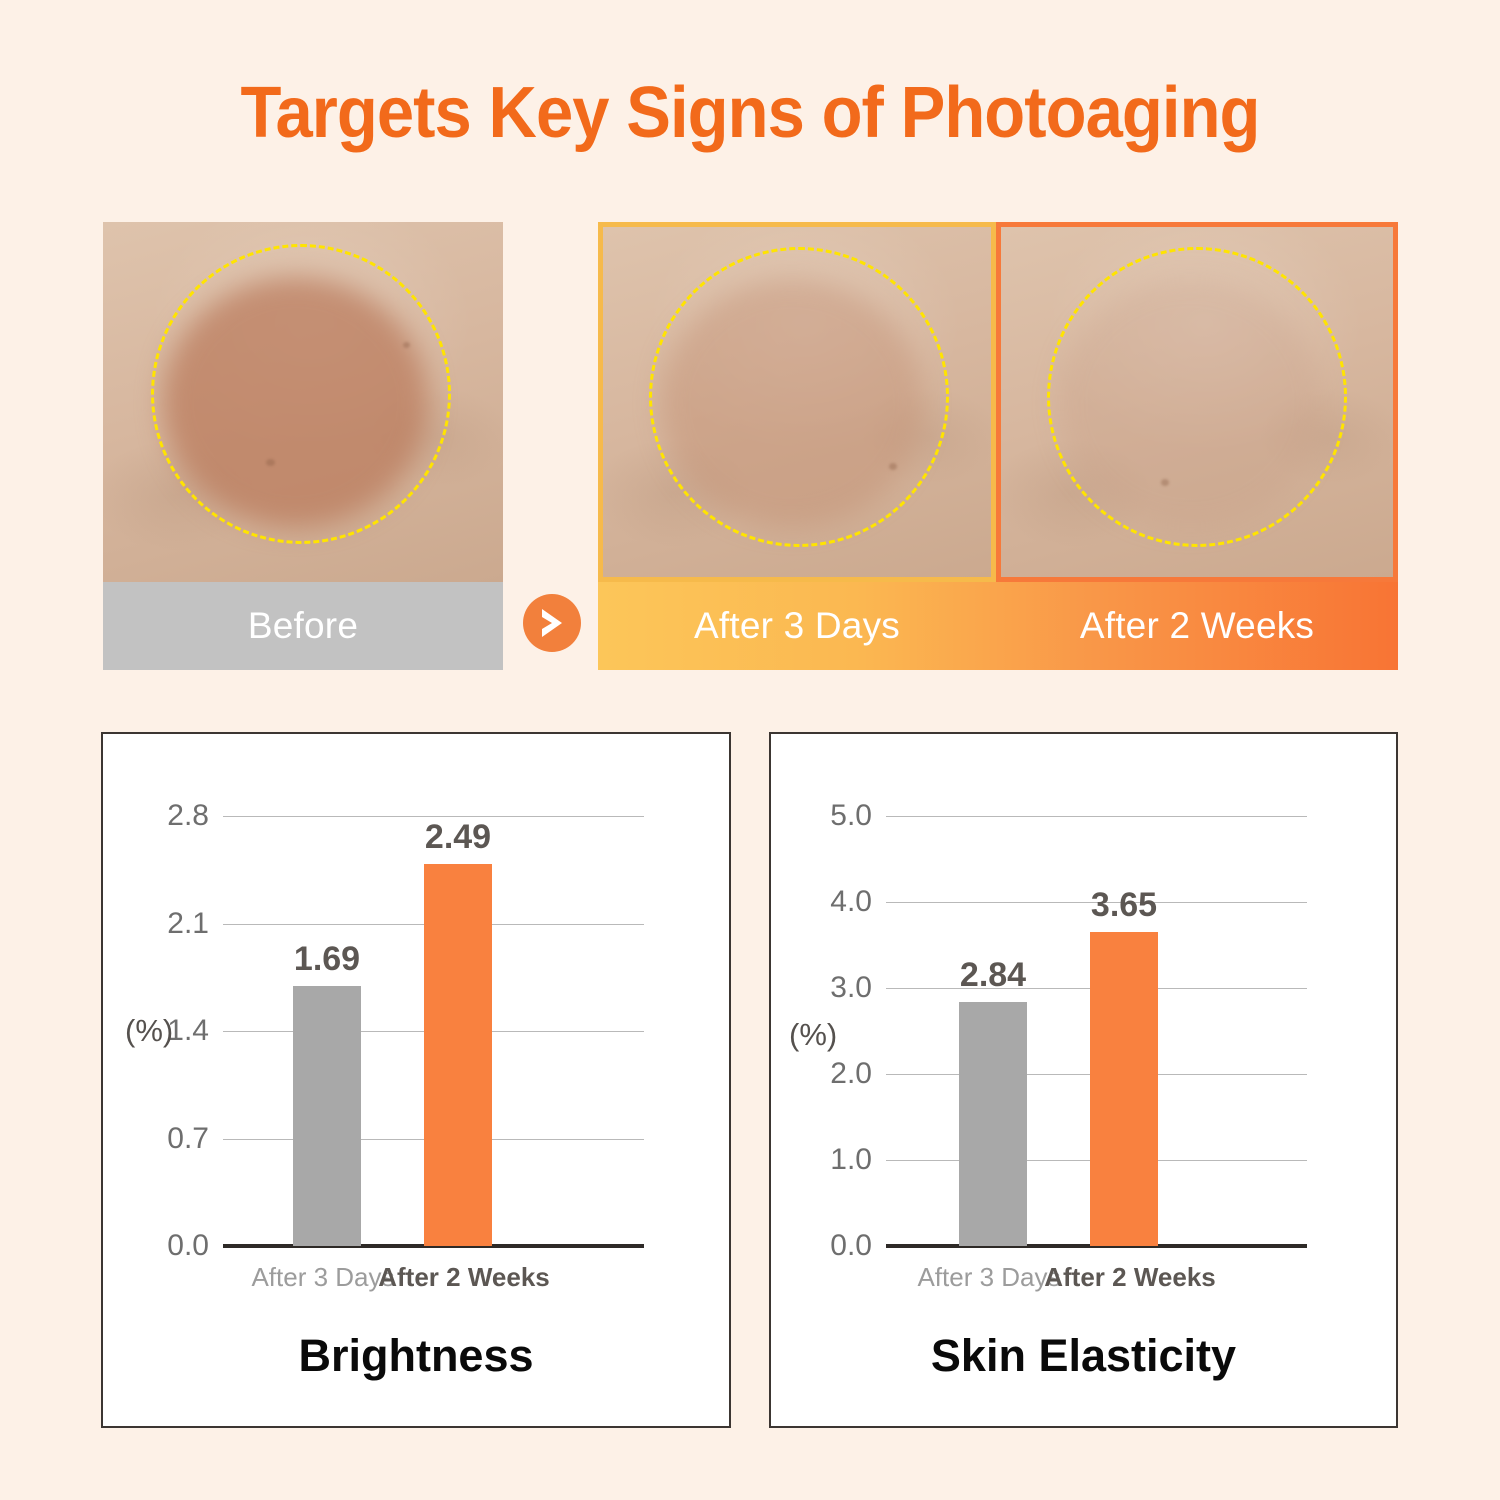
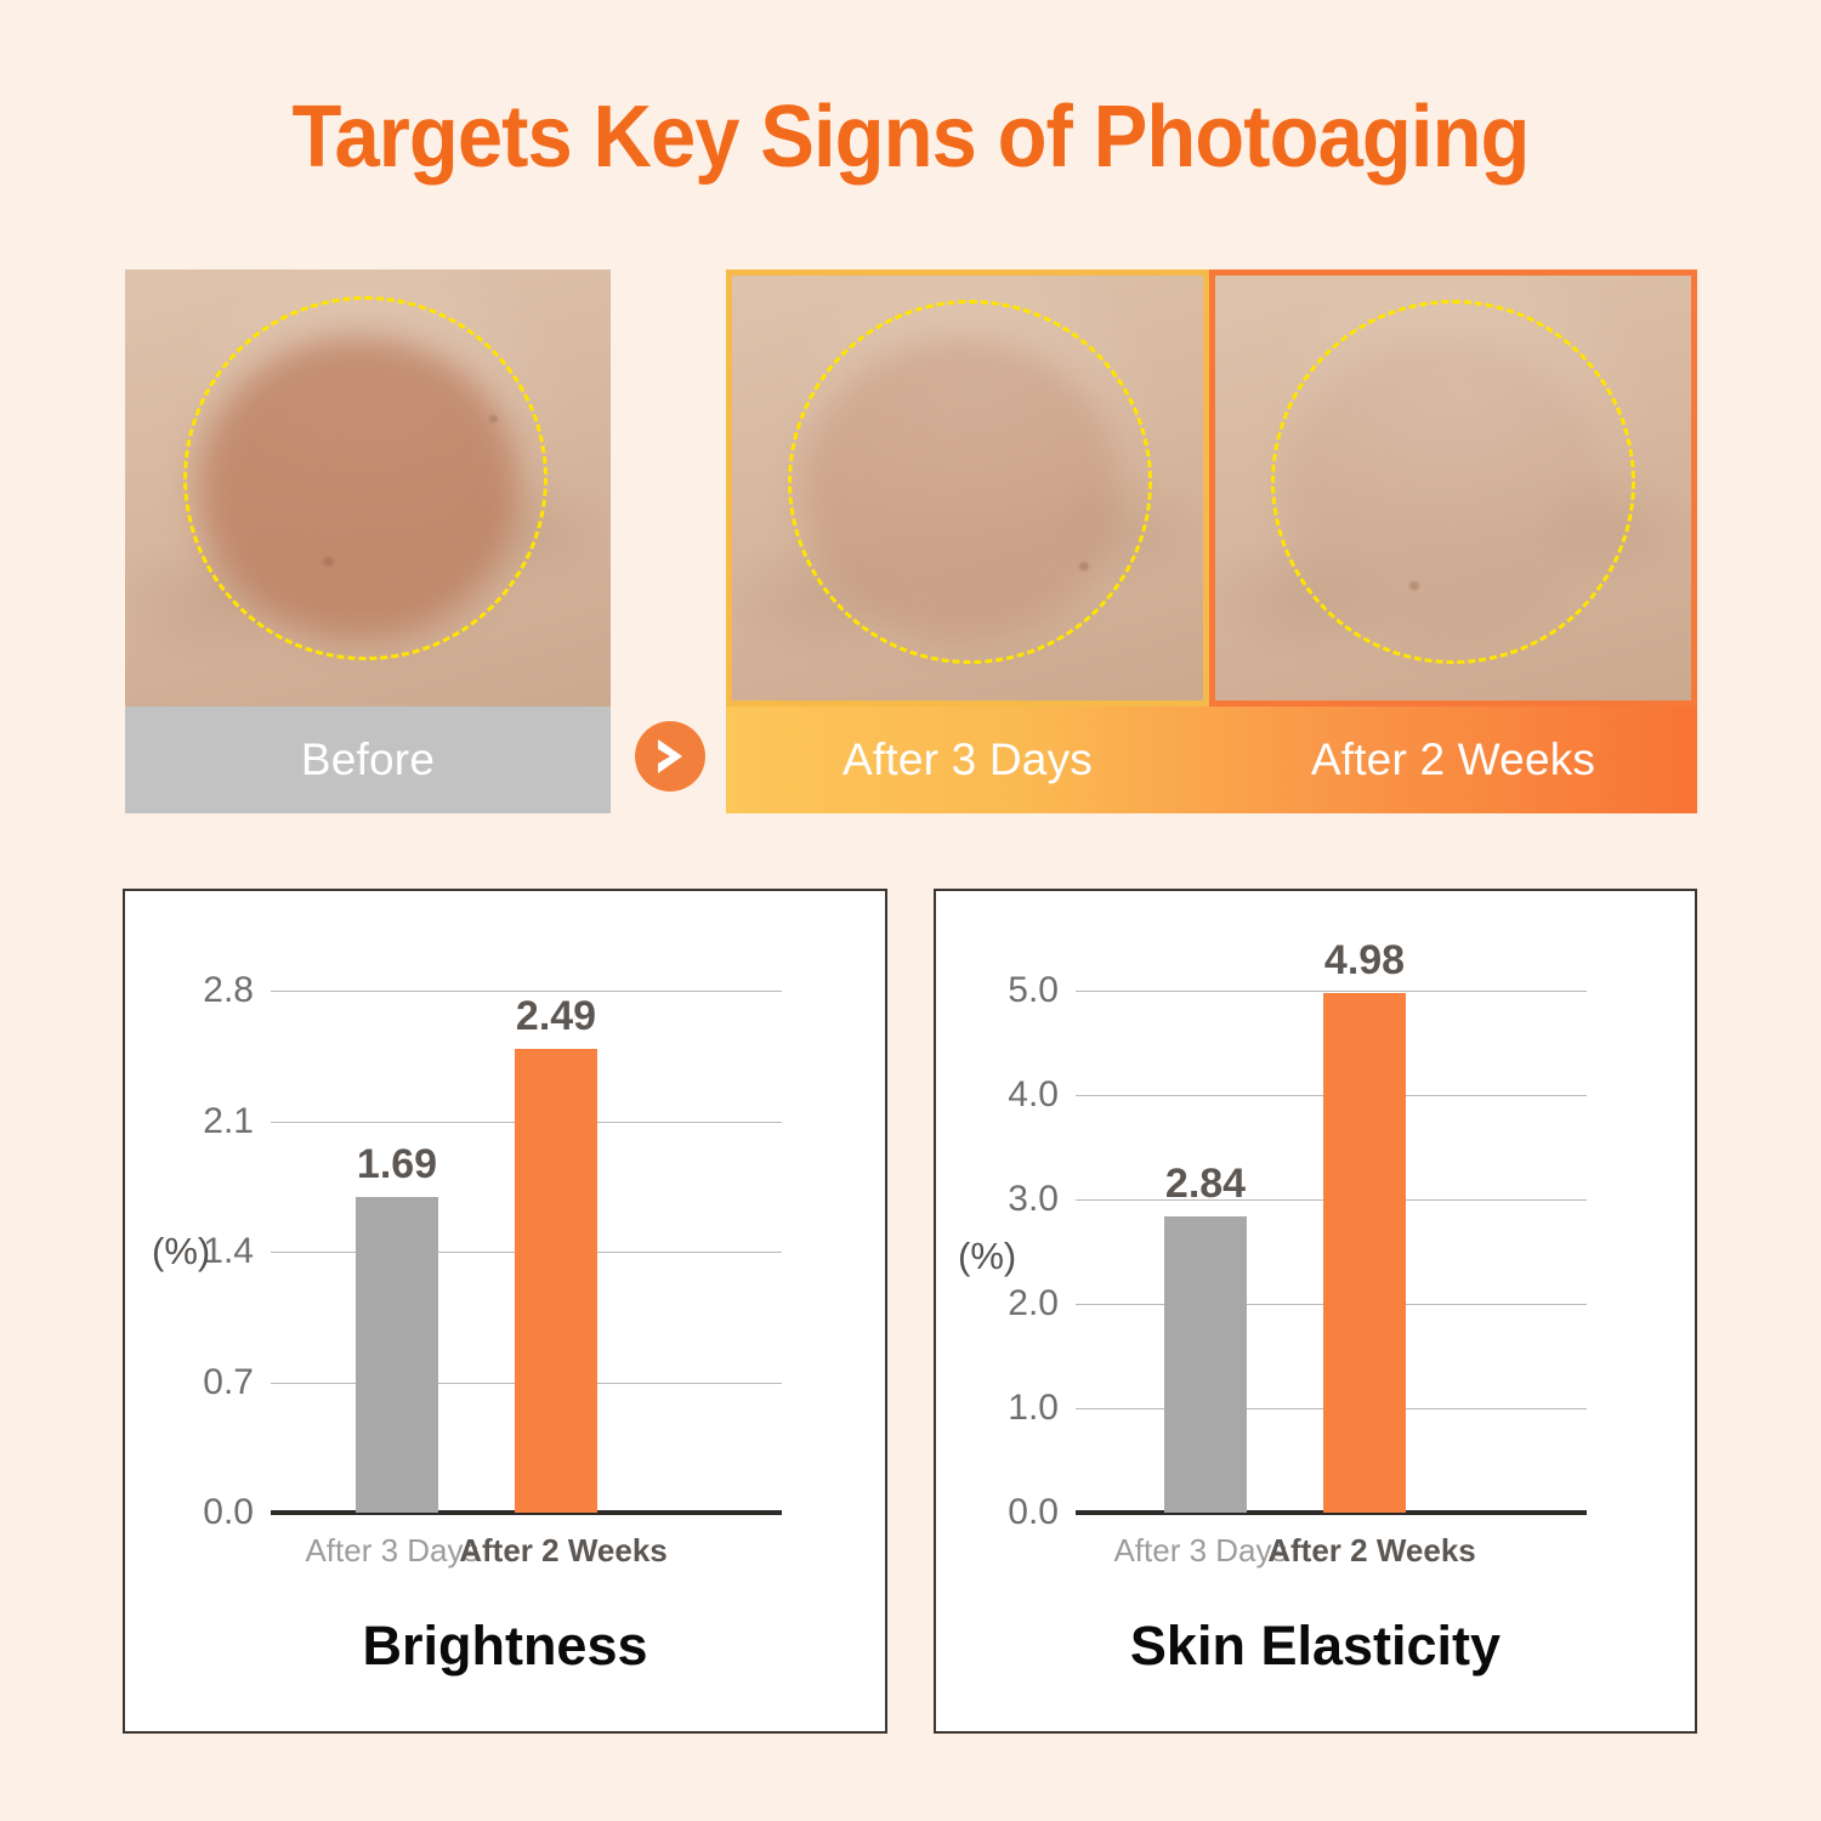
Skin Elasticity/After 2 Weeks: 3.65 -> 4.98
